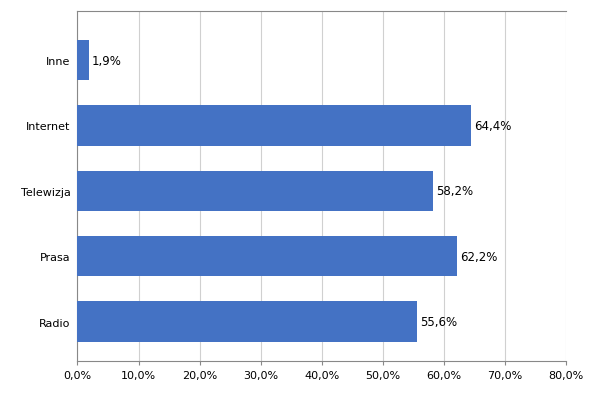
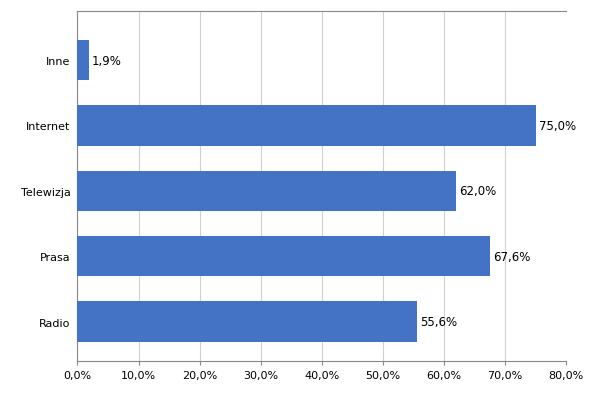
Internet: 64,4% -> 75,0%
Telewizja: 58,2% -> 62,0%
Prasa: 62,2% -> 67,6%
